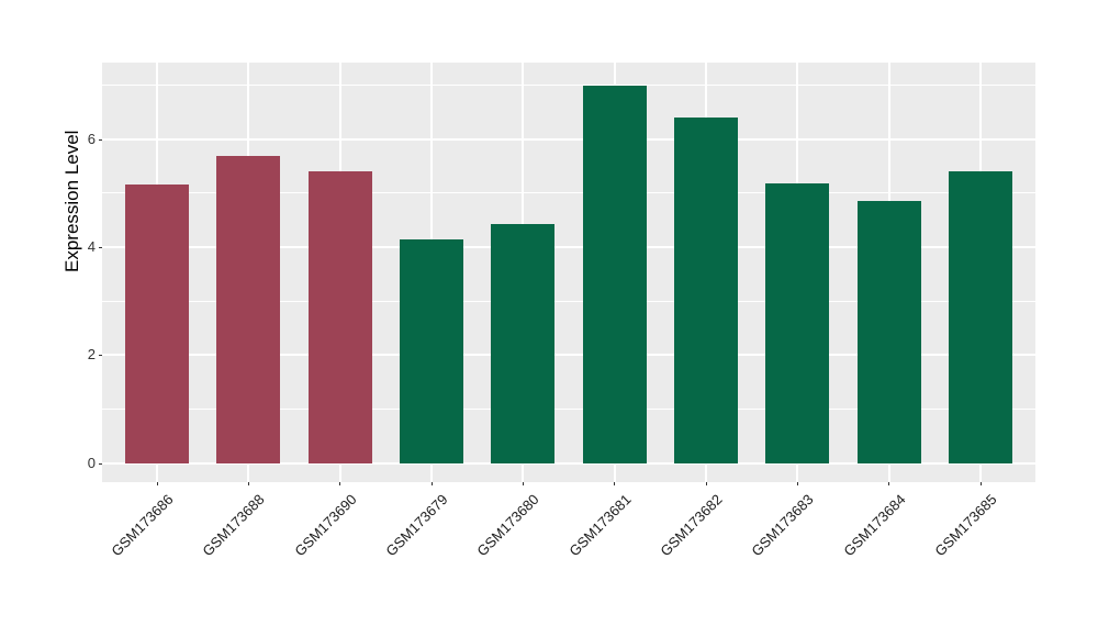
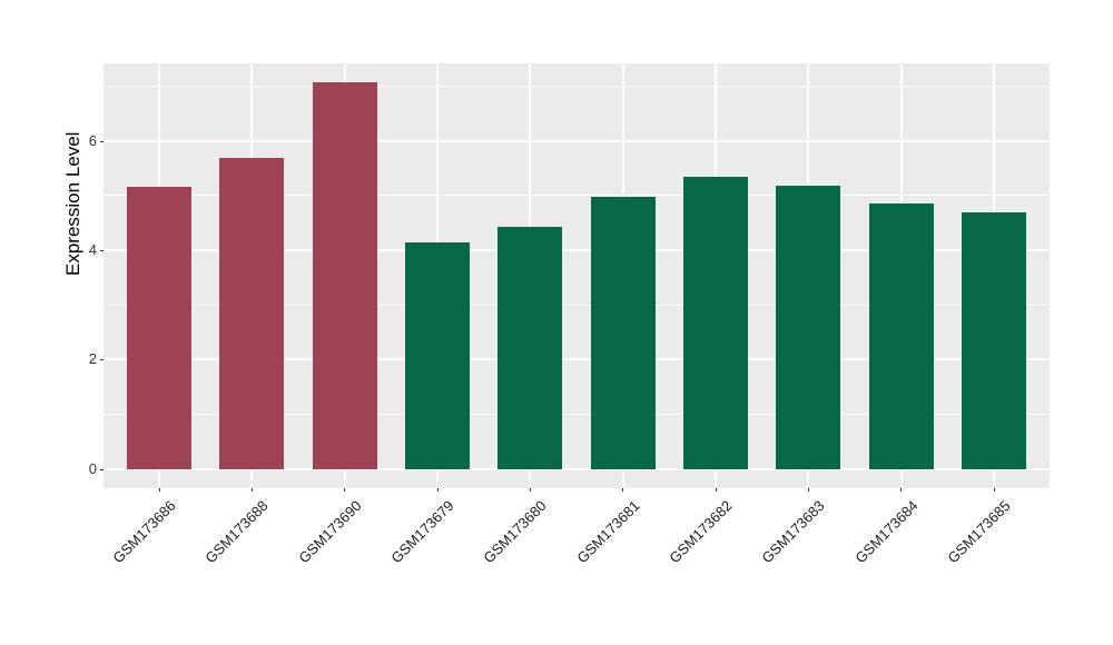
GSM173690: 5.4 -> 7.1
GSM173681: 7.0 -> 5.0
GSM173682: 6.4 -> 5.3
GSM173685: 5.4 -> 4.7
